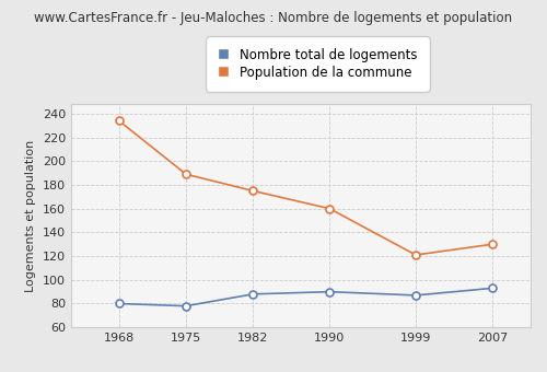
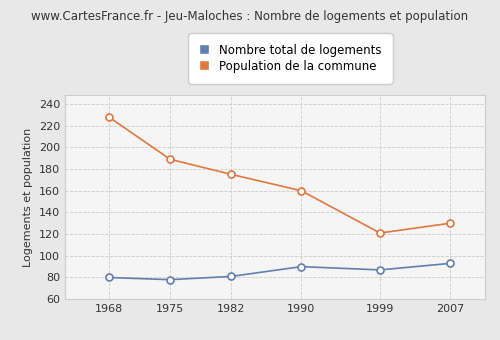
Population de la commune/1968: 234 -> 228
Nombre total de logements/1982: 88 -> 81
